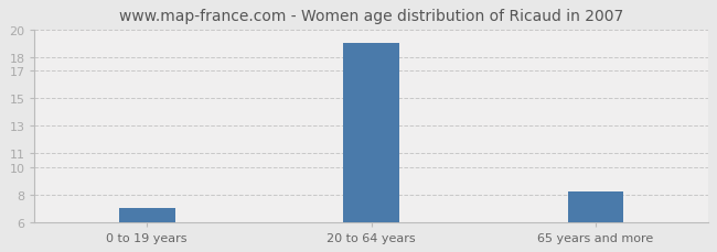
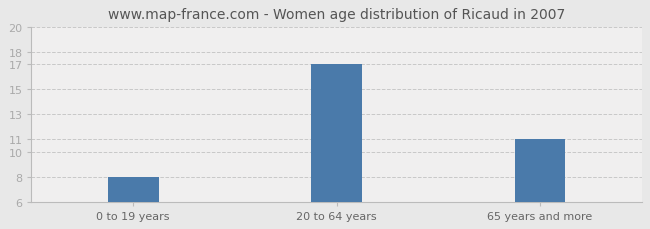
0 to 19 years: 7.0 -> 8.0
20 to 64 years: 19.0 -> 17.0
65 years and more: 8.2 -> 11.0
